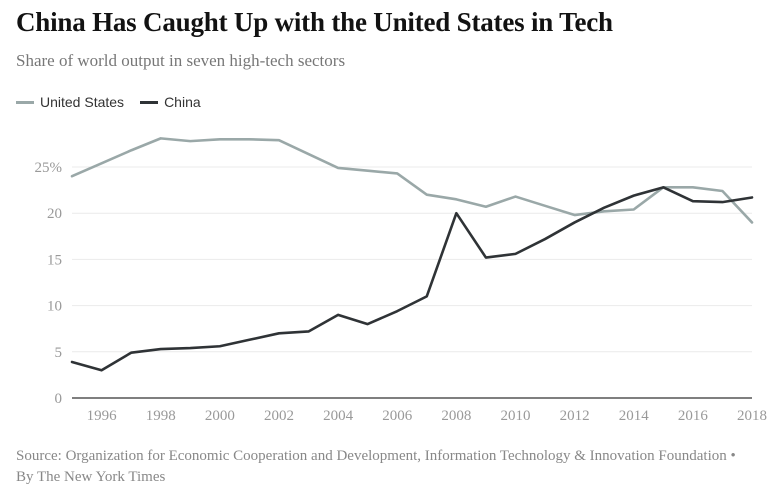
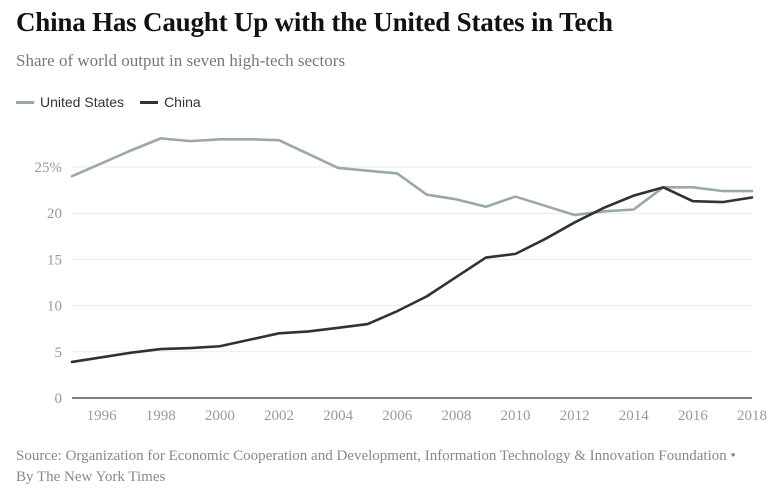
China/1996: 3% -> 4%
China/2004: 9% -> 8%
China/2008: 20% -> 13%
United States/2018: 19% -> 22%
